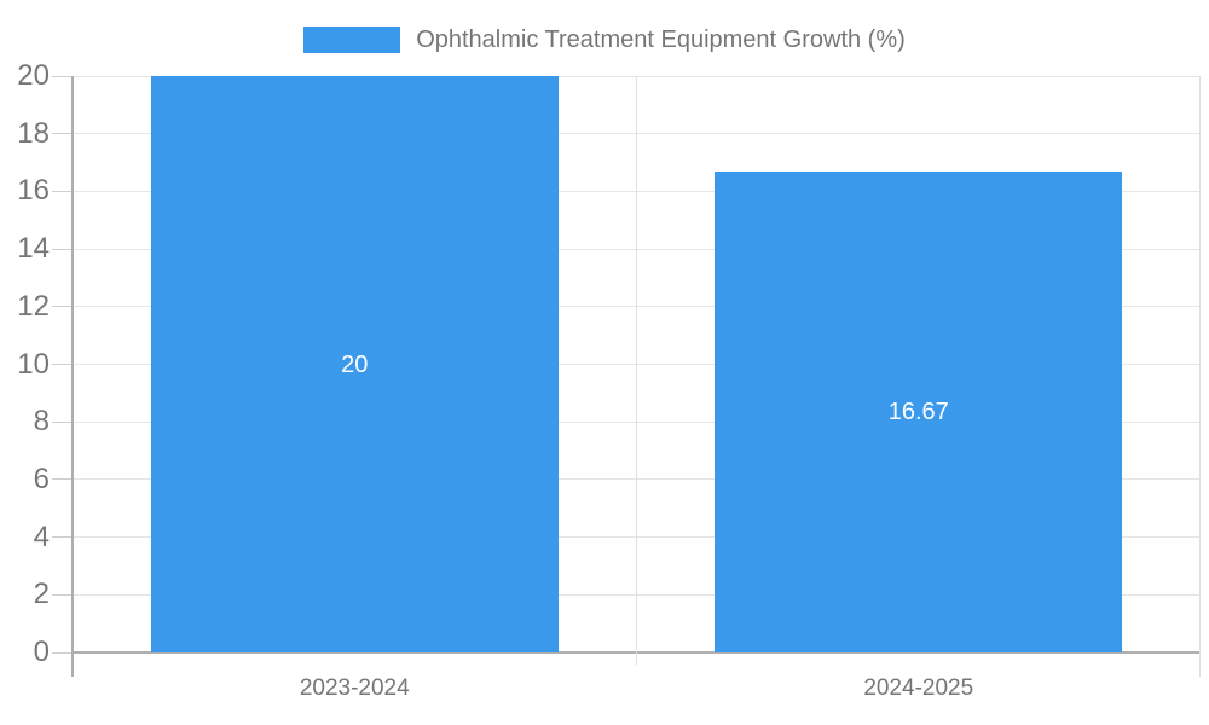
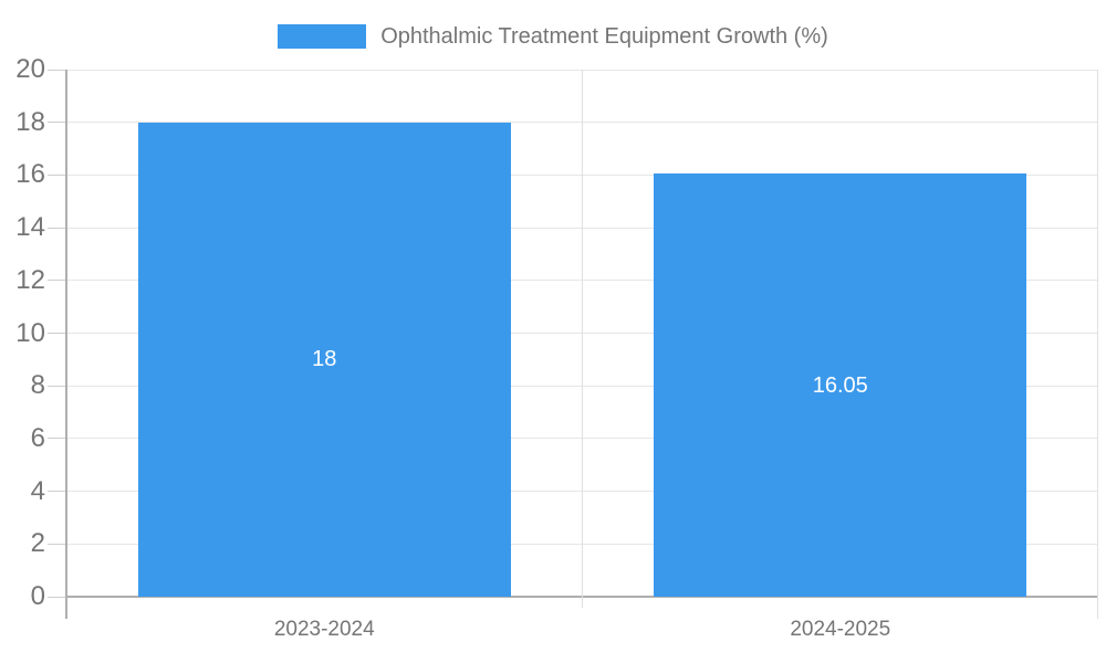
2023-2024: 20 -> 18
2024-2025: 16.67 -> 16.05
